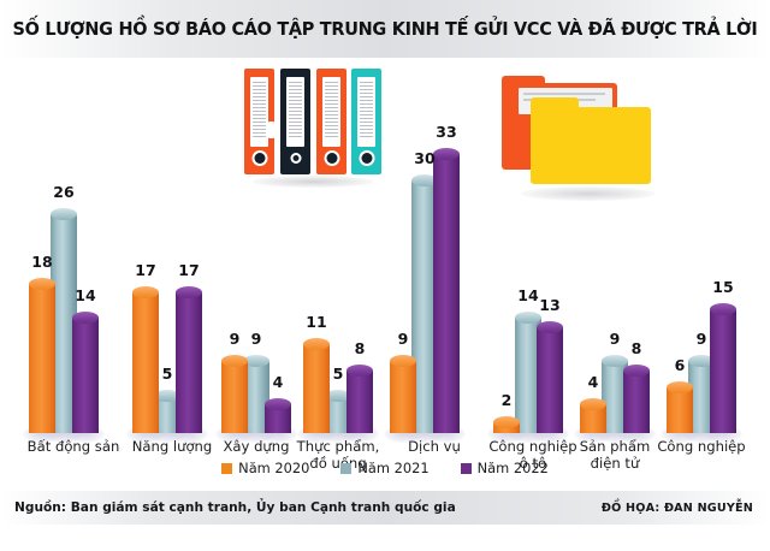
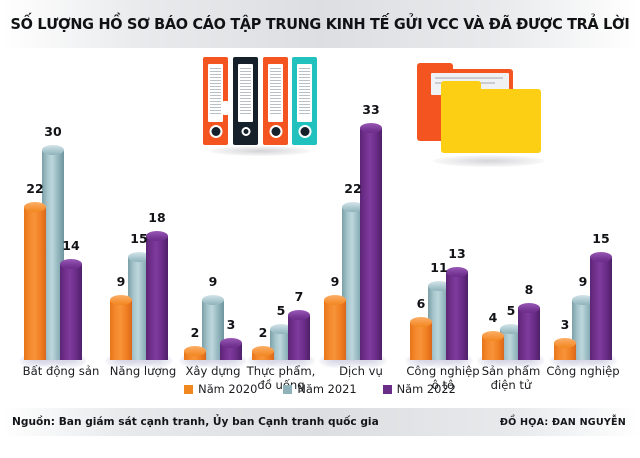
Năm 2020/Bất động sản: 18 -> 22
Năm 2021/Bất động sản: 26 -> 30
Năm 2020/Năng lượng: 17 -> 9
Năm 2021/Năng lượng: 5 -> 15
Năm 2022/Năng lượng: 17 -> 18
Năm 2020/Xây dựng: 9 -> 2
Năm 2022/Xây dựng: 4 -> 3
Năm 2020/Thực phẩm, đồ uống: 11 -> 2
Năm 2022/Thực phẩm, đồ uống: 8 -> 7
Năm 2021/Dịch vụ: 30 -> 22
Năm 2020/Công nghiệp ô tô: 2 -> 6
Năm 2021/Công nghiệp ô tô: 14 -> 11
Năm 2021/Sản phẩm điện tử: 9 -> 5
Năm 2020/Công nghiệp: 6 -> 3
